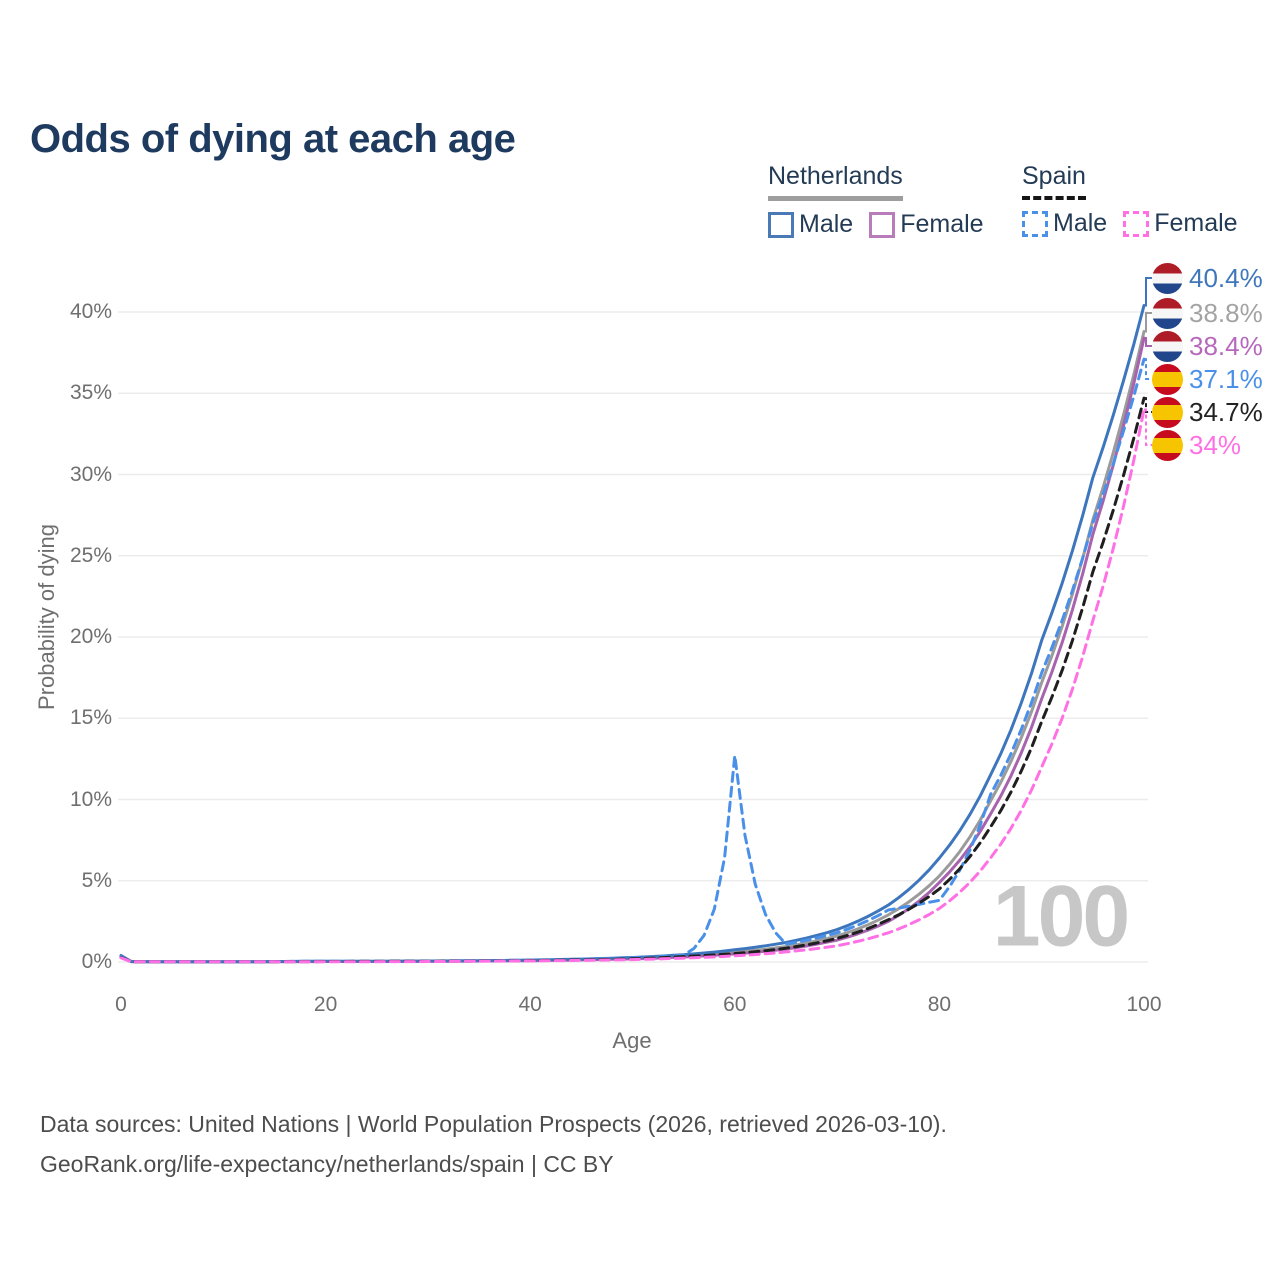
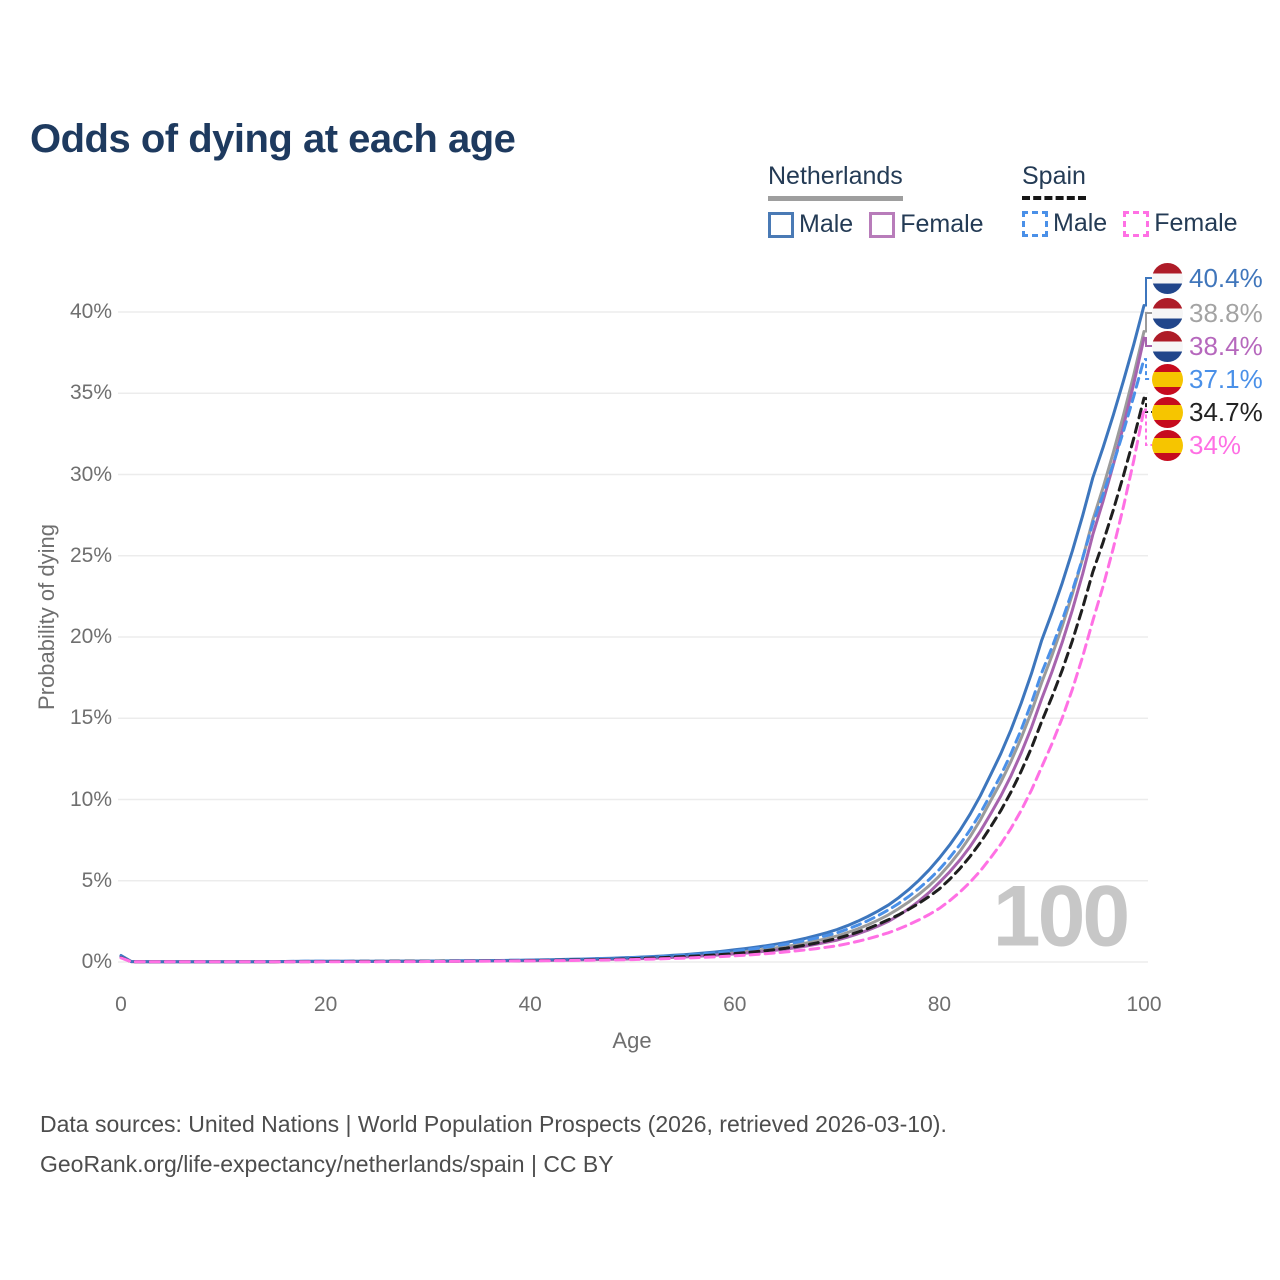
Spain Male/60: 12.7% -> 0.7%
Spain Male/80: 3.8% -> 5.7%
